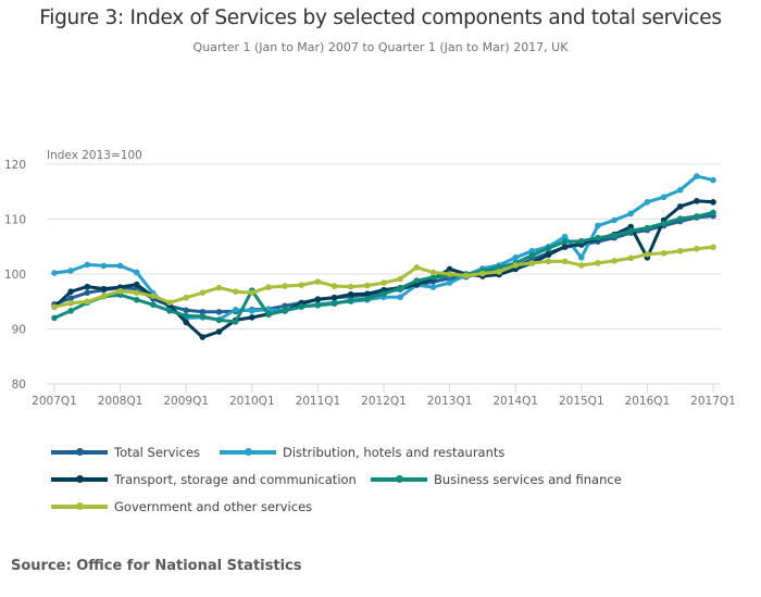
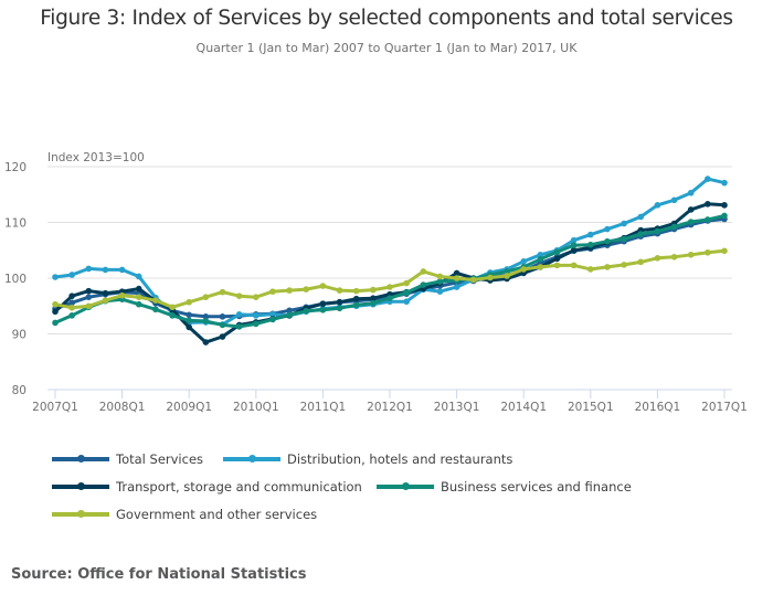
Government and other services/2007Q1: 94 -> 95
Business services and finance/2010Q1: 97 -> 92
Distribution, hotels and restaurants/2015Q1: 103 -> 108
Transport, storage and communication/2016Q1: 103 -> 109
